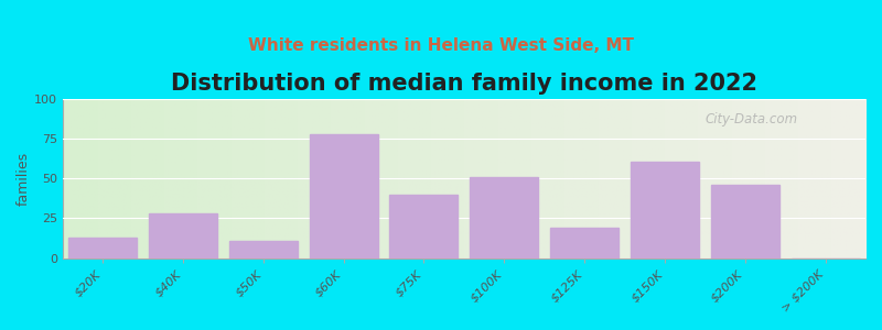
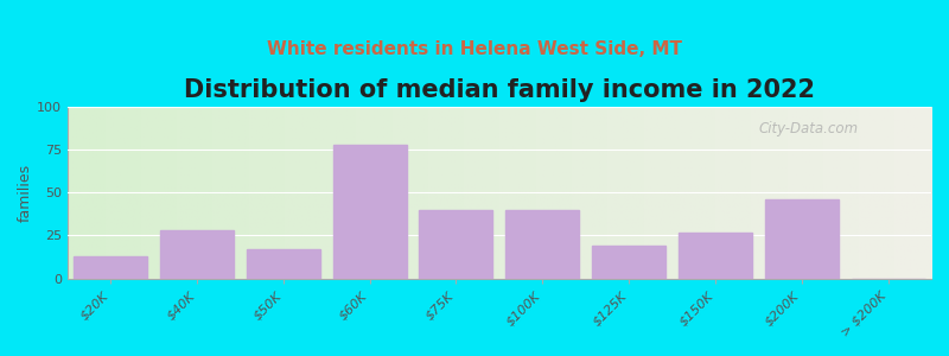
$50K: 11 -> 17
$100K: 51 -> 40
$150K: 61 -> 27
